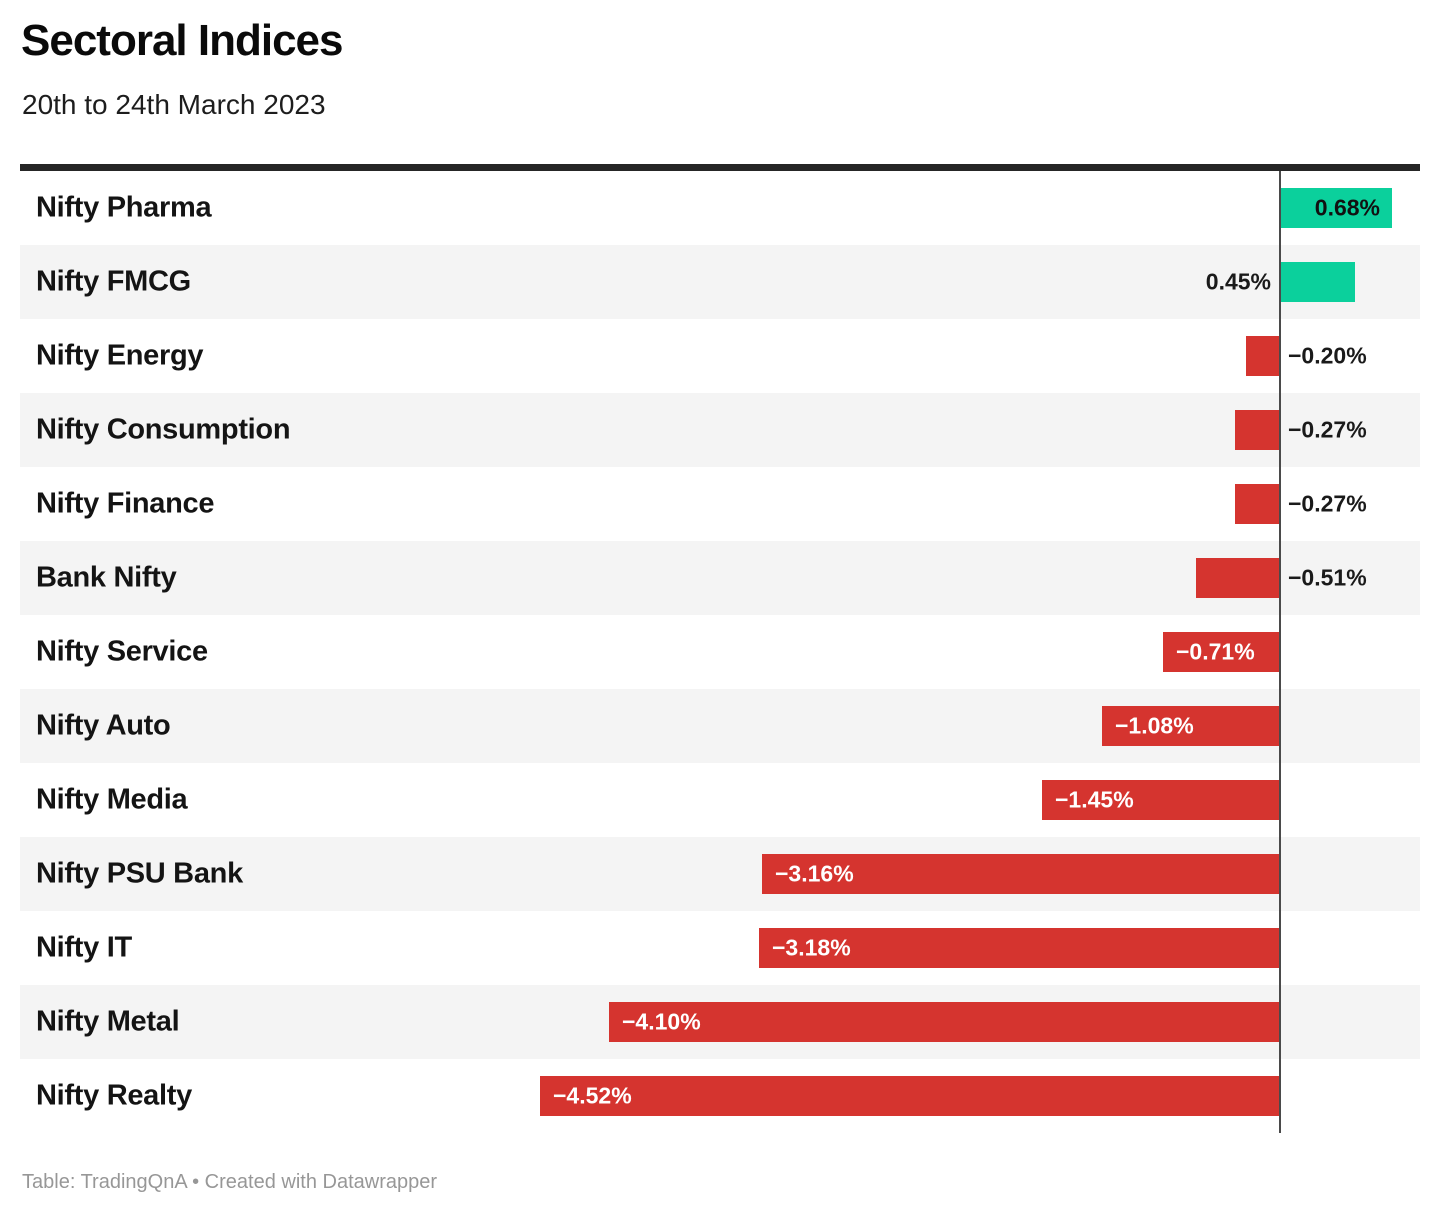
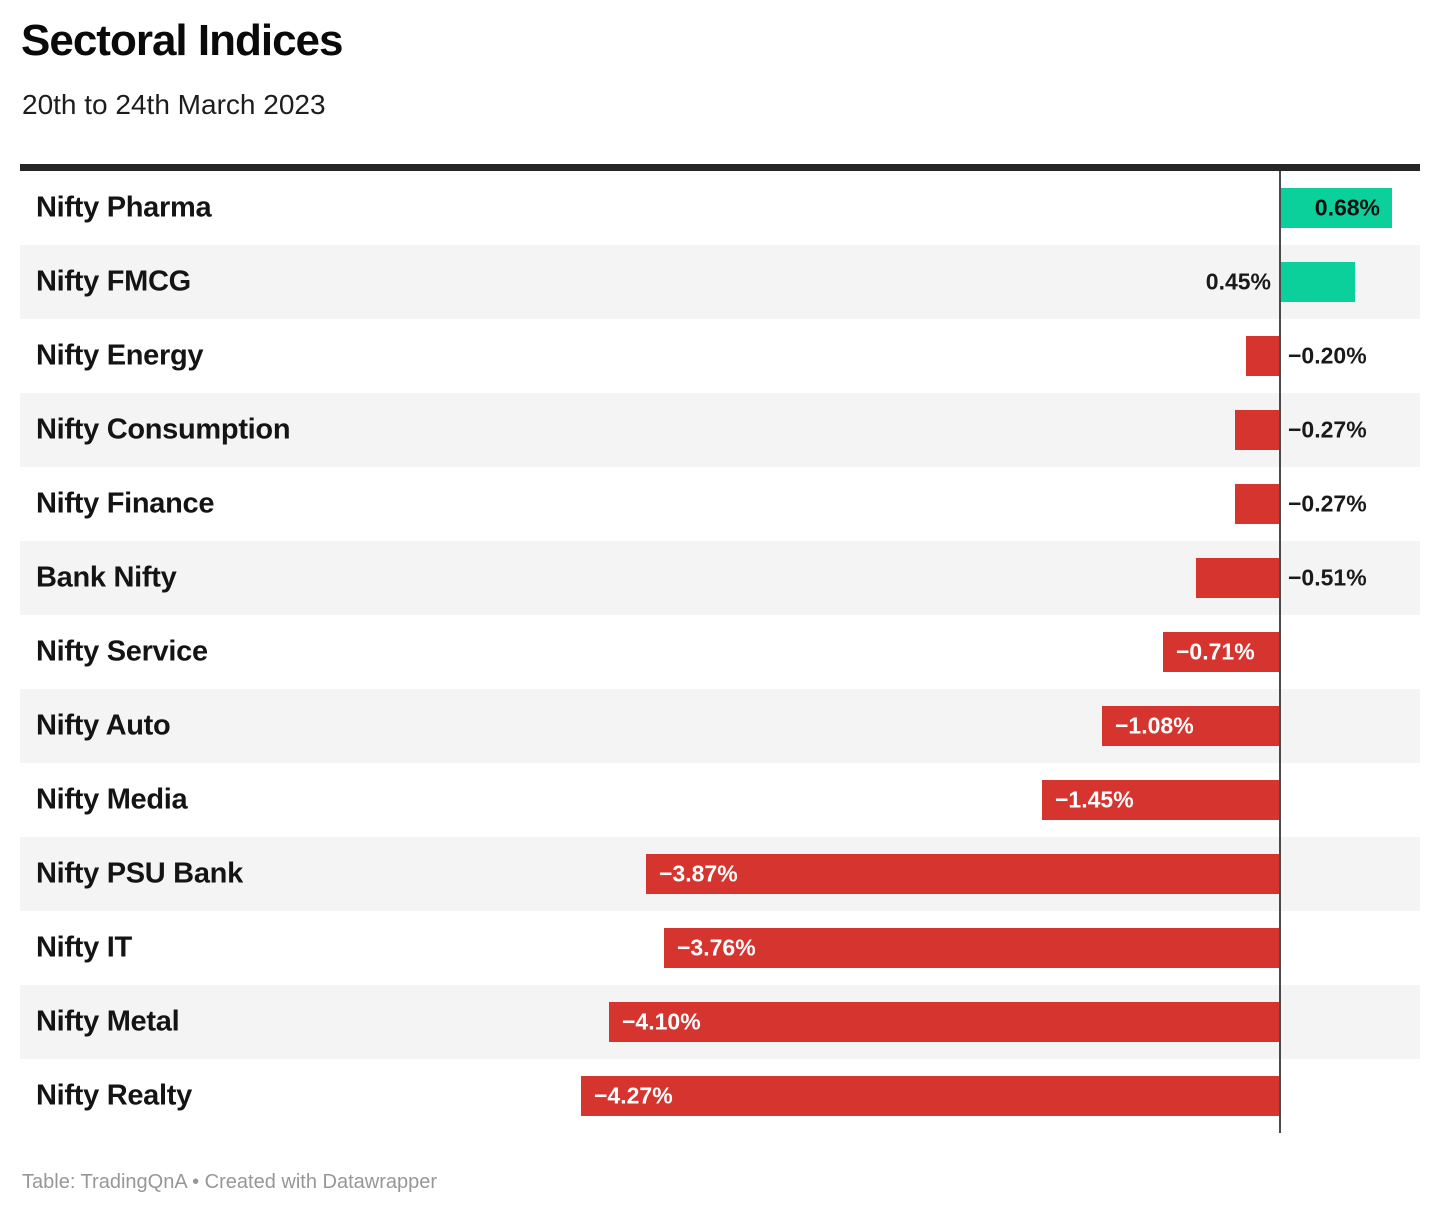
Nifty PSU Bank: −3.16% -> −3.87%
Nifty IT: −3.18% -> −3.76%
Nifty Realty: −4.52% -> −4.27%
